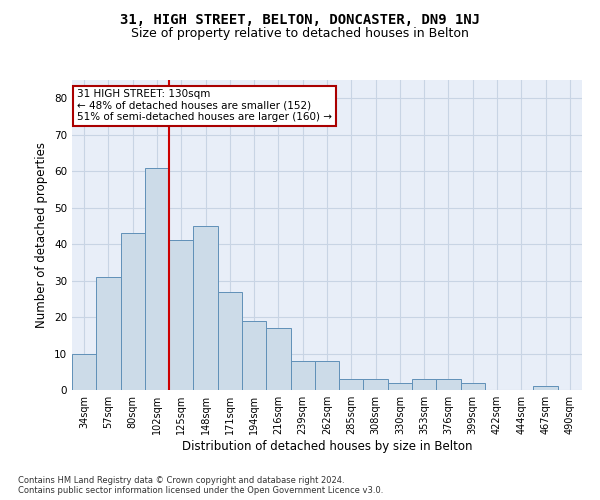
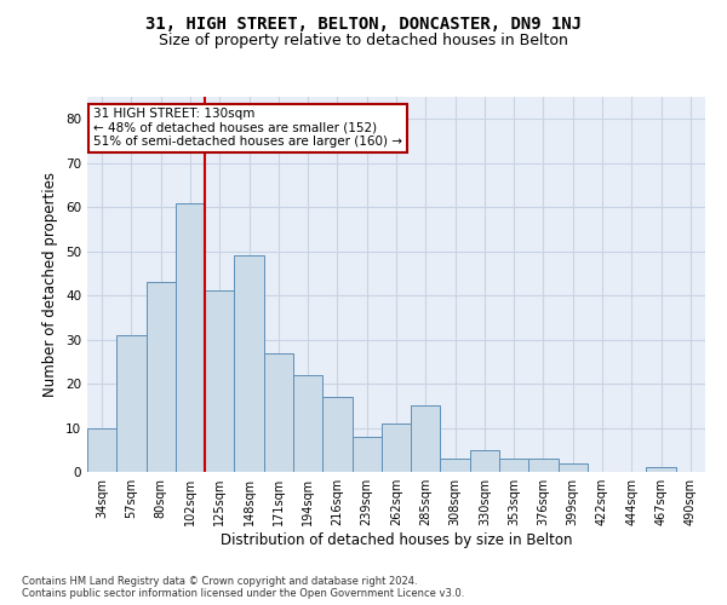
148sqm: 45 -> 49
194sqm: 19 -> 22
262sqm: 8 -> 11
285sqm: 3 -> 15
330sqm: 2 -> 5
